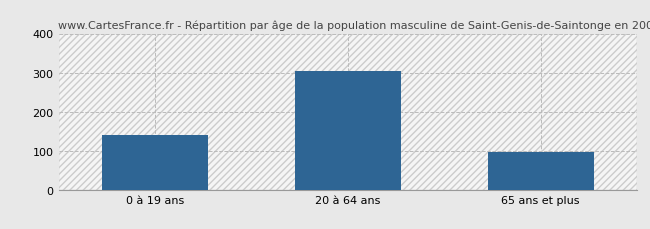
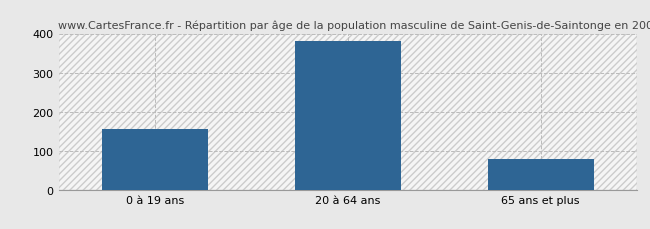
0 à 19 ans: 140 -> 155
20 à 64 ans: 305 -> 380
65 ans et plus: 97 -> 80
